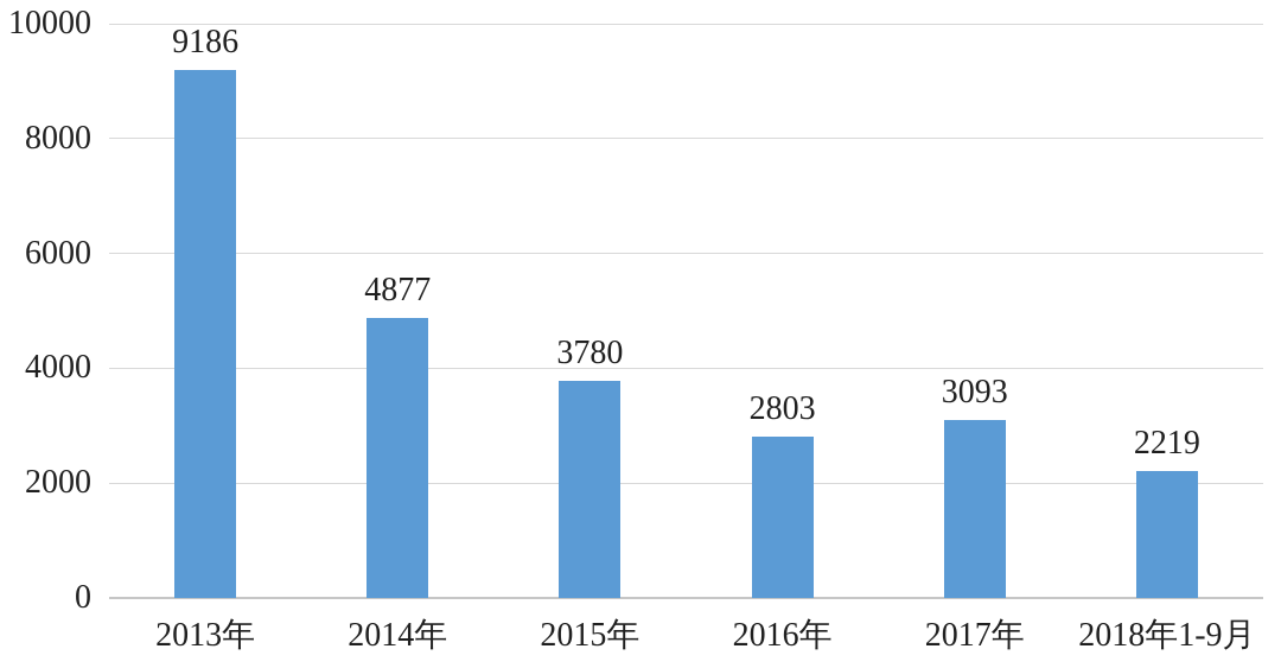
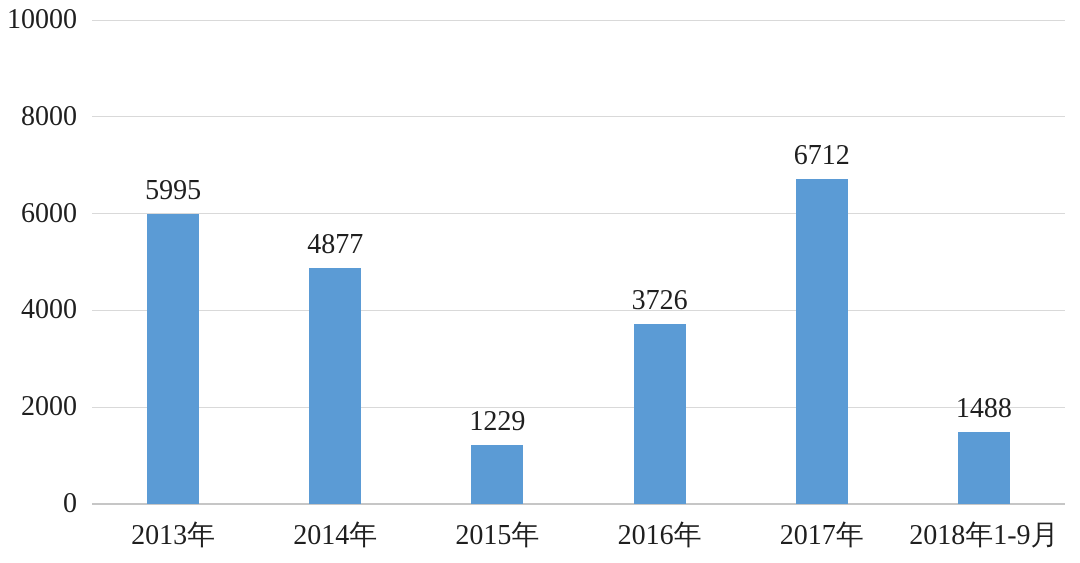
2013年: 9186 -> 5995
2015年: 3780 -> 1229
2016年: 2803 -> 3726
2017年: 3093 -> 6712
2018年1-9月: 2219 -> 1488
